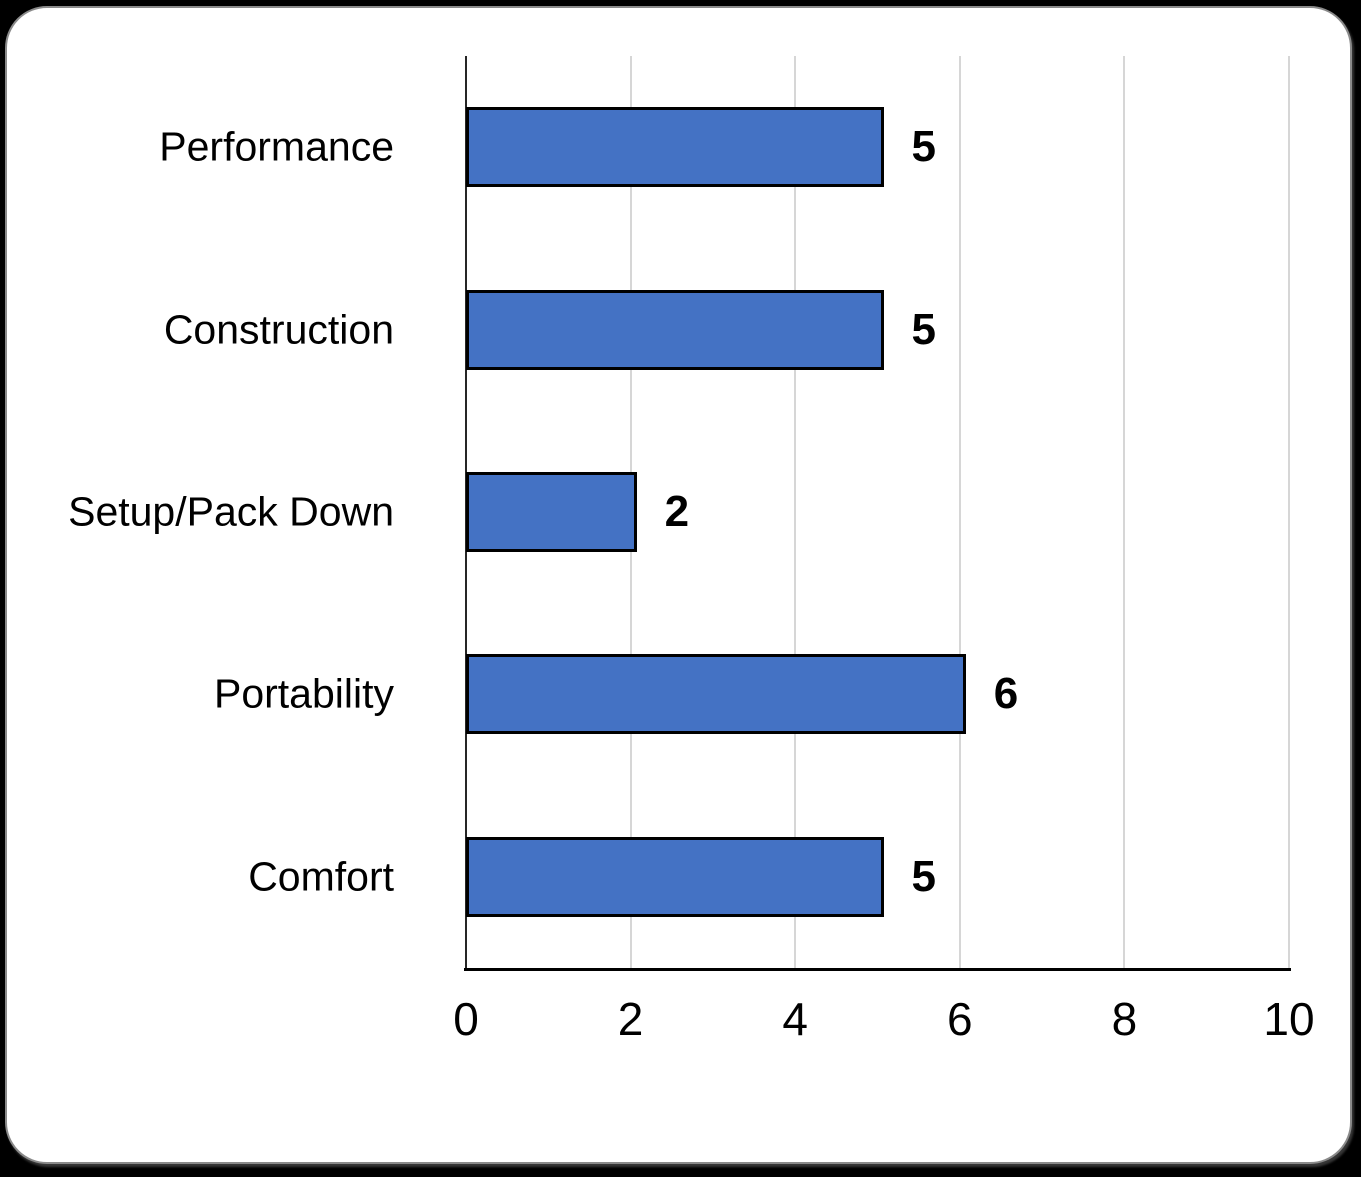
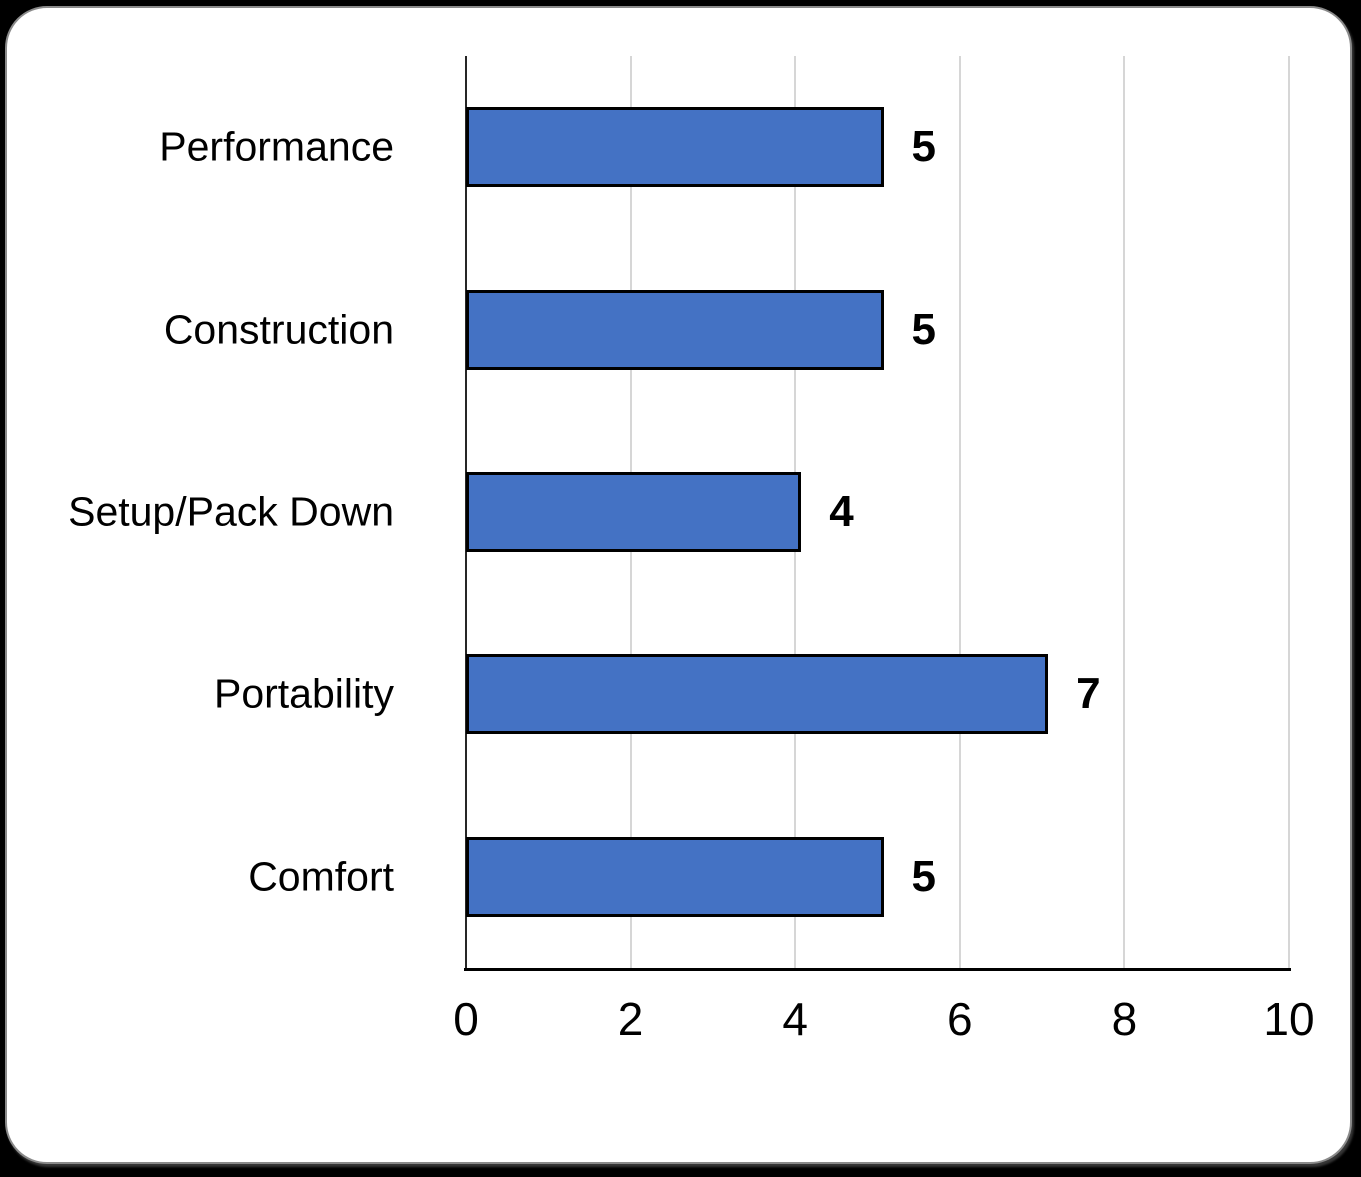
Setup/Pack Down: 2 -> 4
Portability: 6 -> 7
